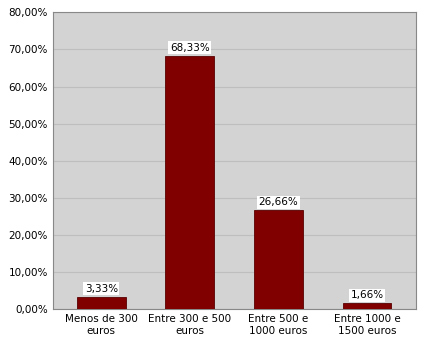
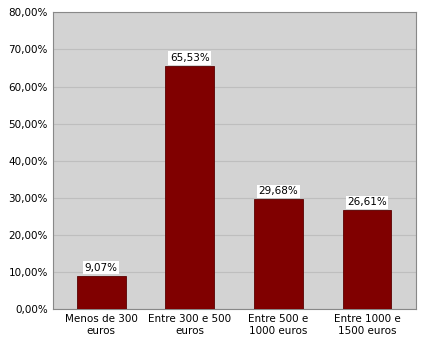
Menos de 300 euros: 3,33% -> 9,07%
Entre 300 e 500 euros: 68,33% -> 65,53%
Entre 500 e 1000 euros: 26,66% -> 29,68%
Entre 1000 e 1500 euros: 1,66% -> 26,61%
